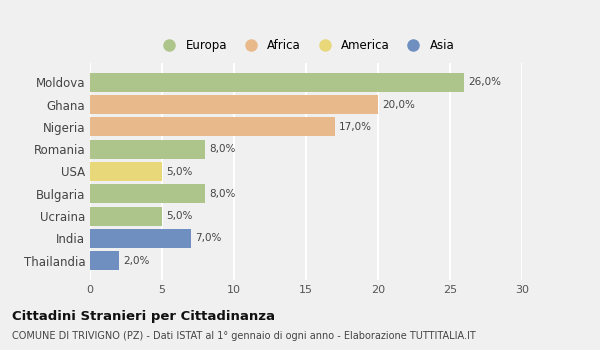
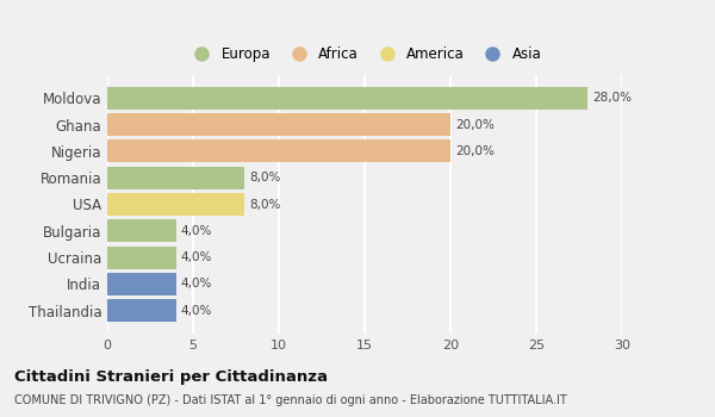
Moldova: 26,0% -> 28,0%
Nigeria: 17,0% -> 20,0%
USA: 5,0% -> 8,0%
Bulgaria: 8,0% -> 4,0%
Ucraina: 5,0% -> 4,0%
India: 7,0% -> 4,0%
Thailandia: 2,0% -> 4,0%
